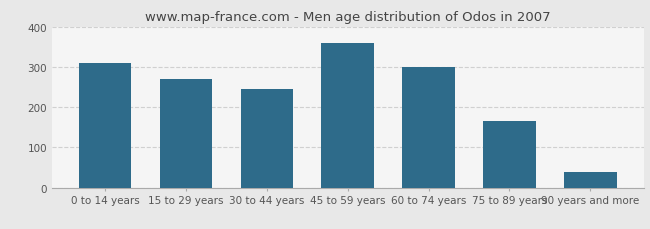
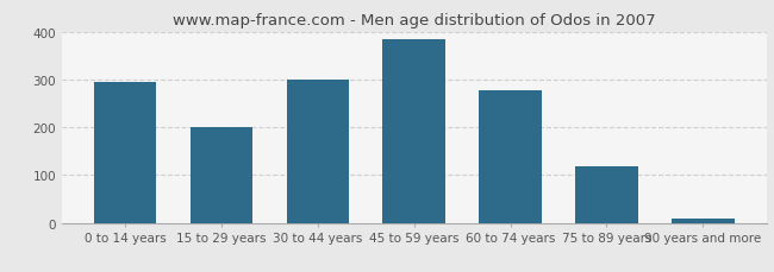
0 to 14 years: 310 -> 295
15 to 29 years: 270 -> 200
30 to 44 years: 245 -> 300
45 to 59 years: 360 -> 383
60 to 74 years: 300 -> 278
75 to 89 years: 165 -> 118
90 years and more: 40 -> 8
